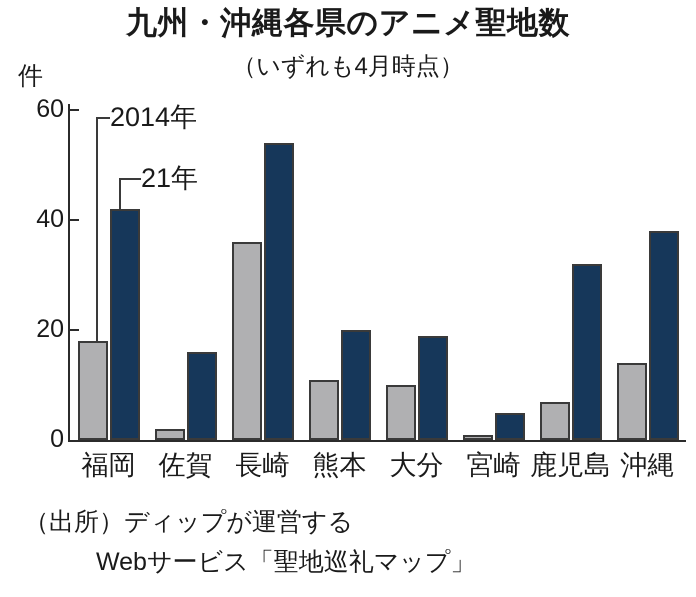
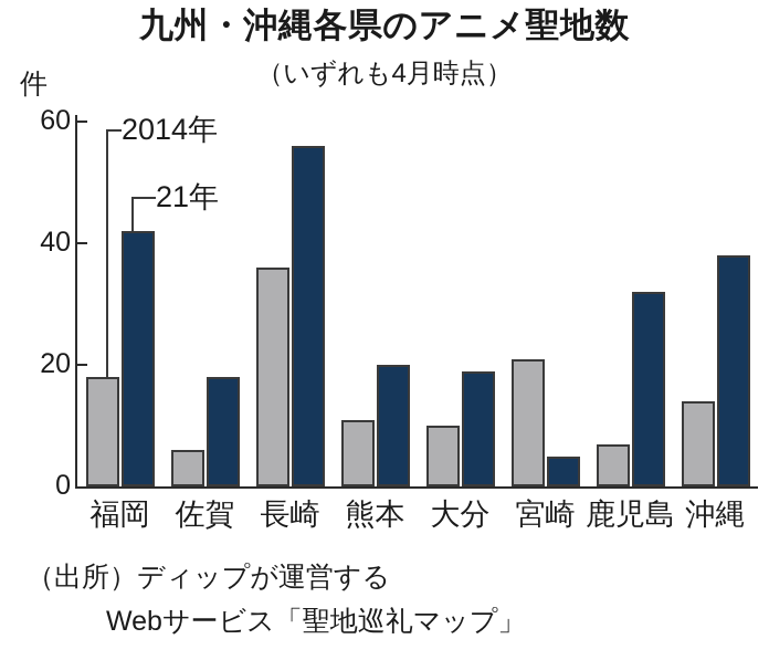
2014年/佐賀: 2 -> 6
21年/佐賀: 16 -> 18
21年/長崎: 54 -> 56
2014年/宮崎: 1 -> 21
